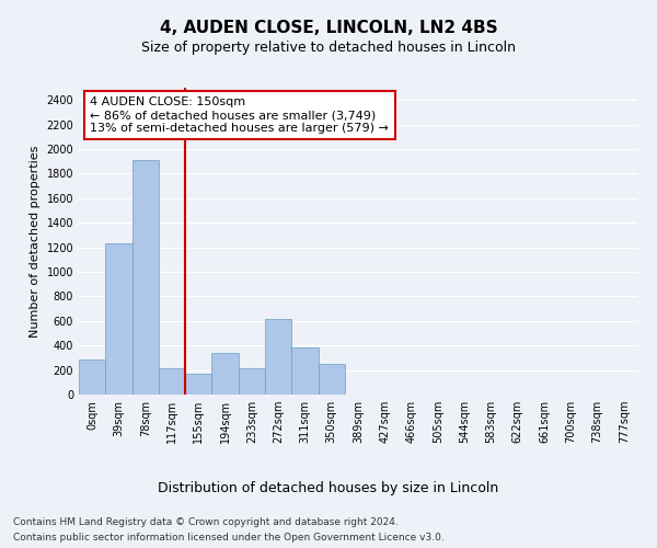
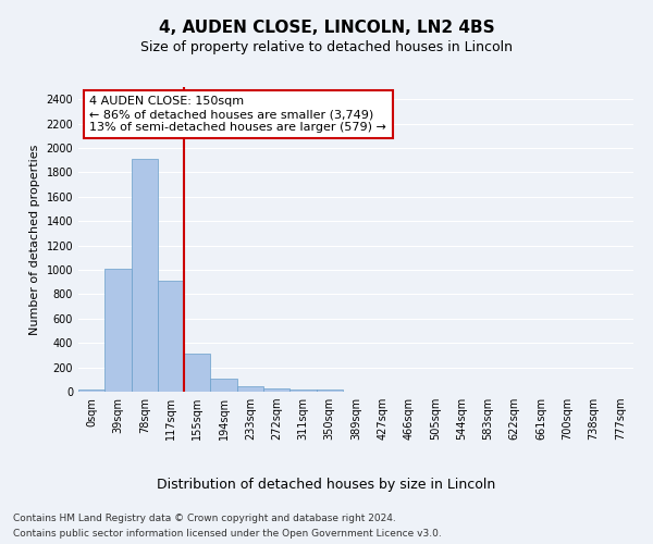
0sqm: 290 -> 20
39sqm: 1230 -> 1010
117sqm: 210 -> 910
155sqm: 170 -> 310
194sqm: 340 -> 110
233sqm: 210 -> 50
272sqm: 620 -> 30
311sqm: 380 -> 20
350sqm: 250 -> 20
